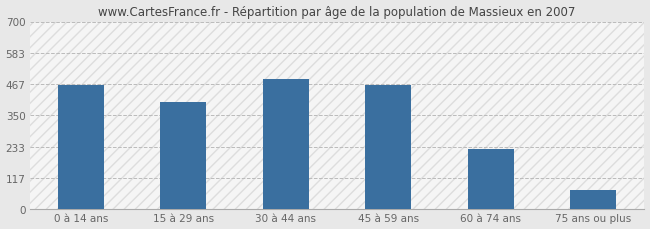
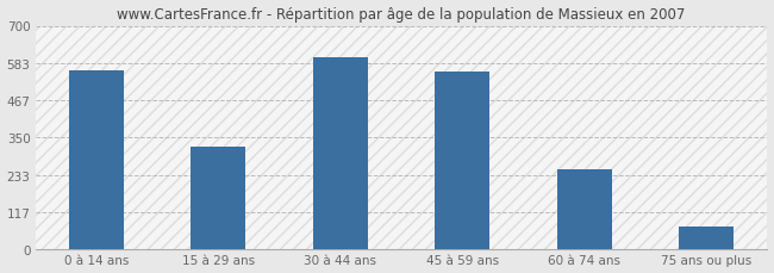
0 à 14 ans: 465 -> 559
15 à 29 ans: 400 -> 320
30 à 44 ans: 485 -> 600
45 à 59 ans: 465 -> 557
60 à 74 ans: 225 -> 252
